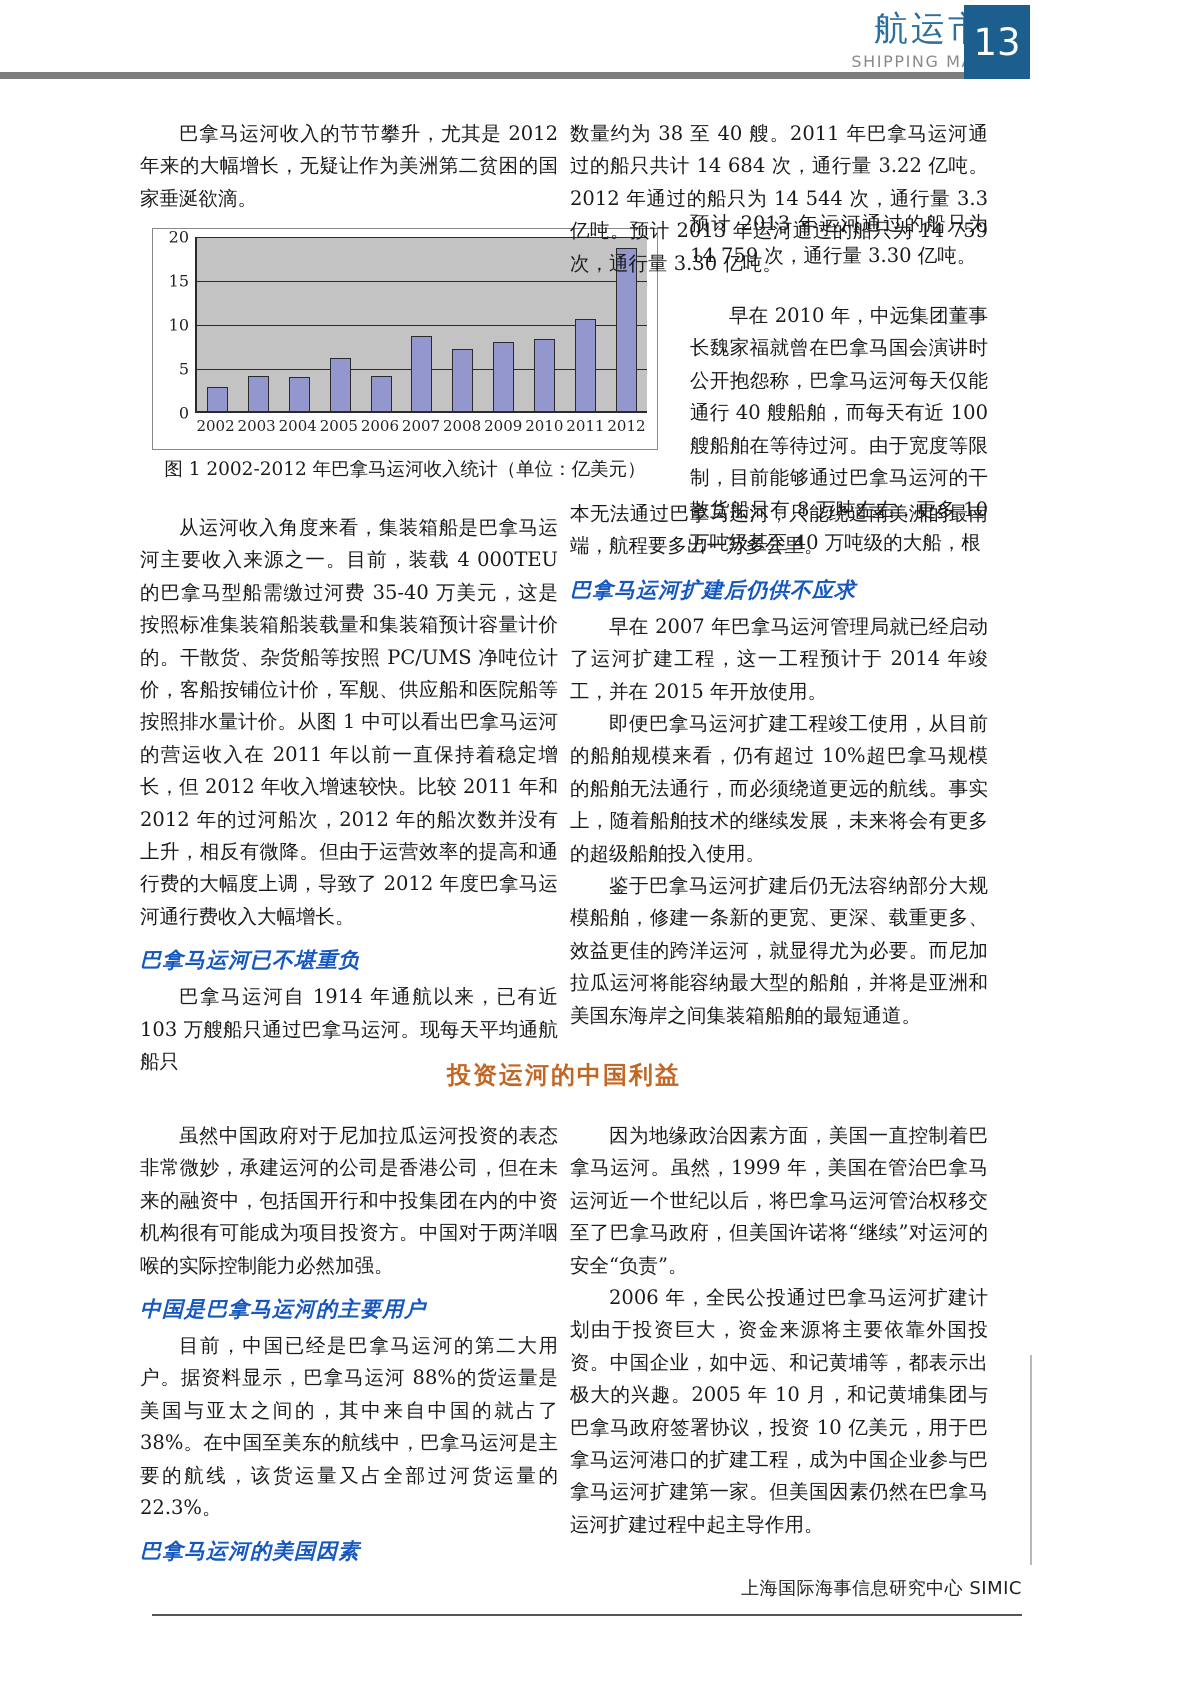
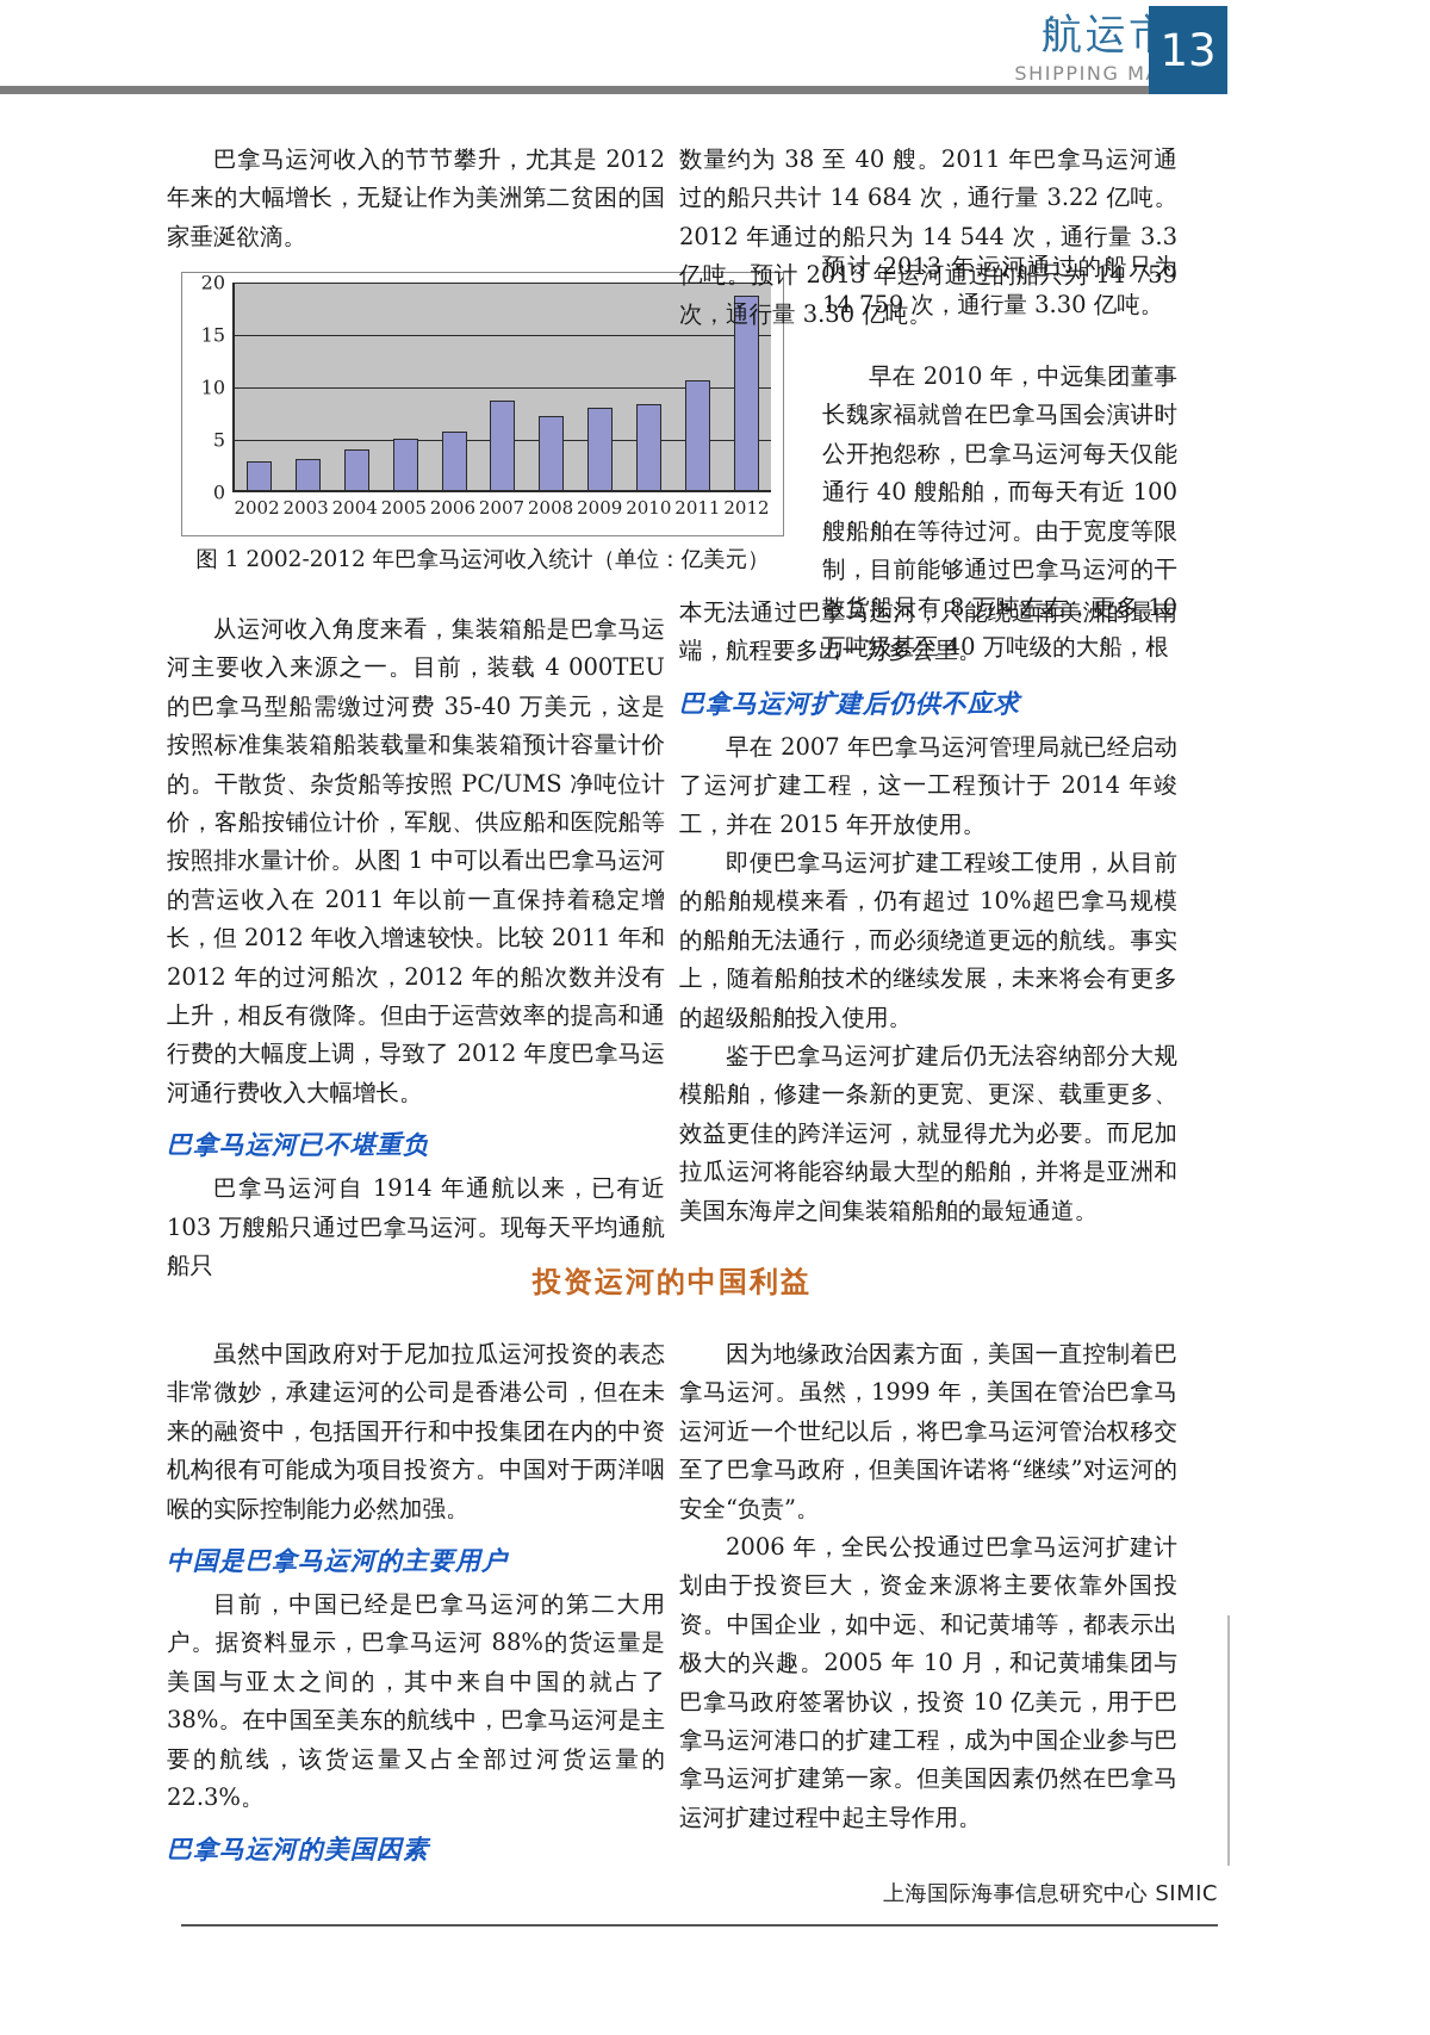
2003: 4 -> 3
2005: 6 -> 5
2006: 4 -> 6
